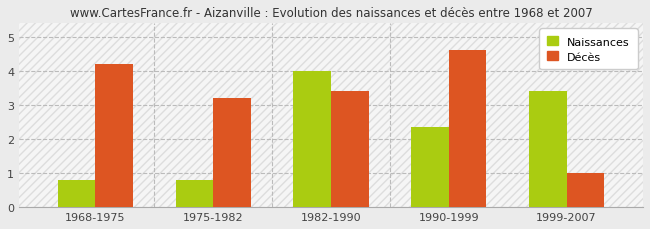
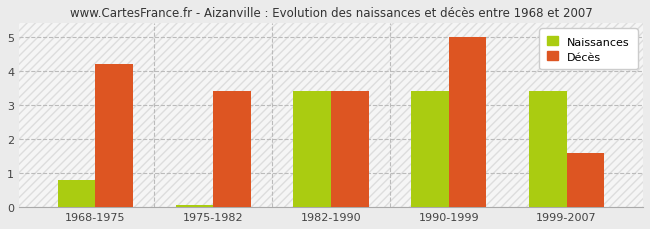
Naissances/1975-1982: 0.80 -> 0.05
Décès/1975-1982: 3.2 -> 3.4
Naissances/1982-1990: 4.00 -> 3.40
Naissances/1990-1999: 2.35 -> 3.40
Décès/1990-1999: 4.6 -> 5.0
Décès/1999-2007: 1.0 -> 1.6
